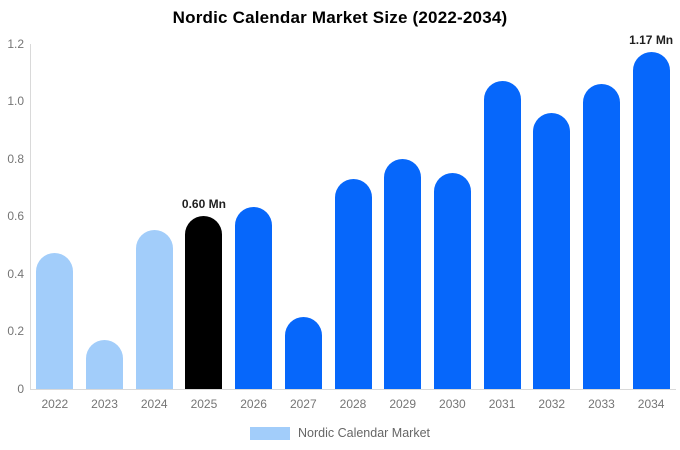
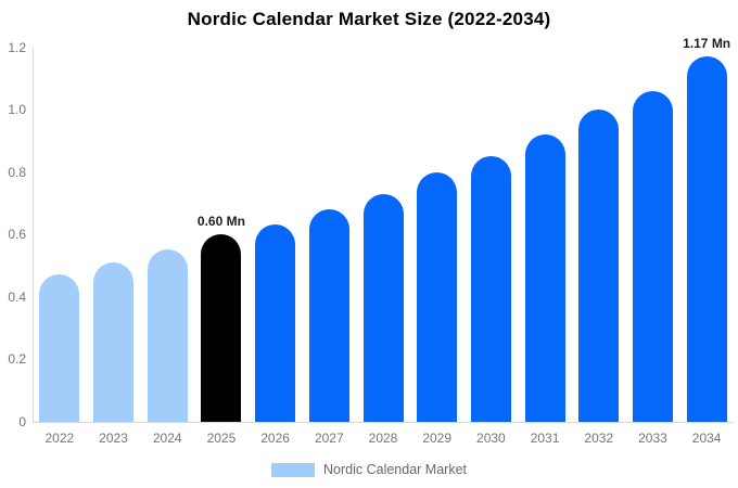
2023: 0.17 -> 0.51
2027: 0.25 -> 0.68
2030: 0.75 -> 0.85
2031: 1.07 -> 0.92
2032: 0.96 -> 1.00
